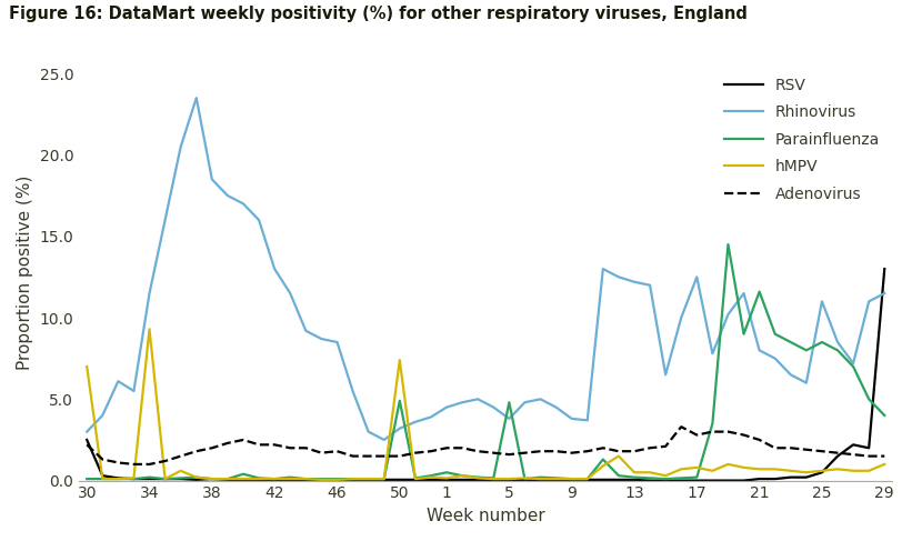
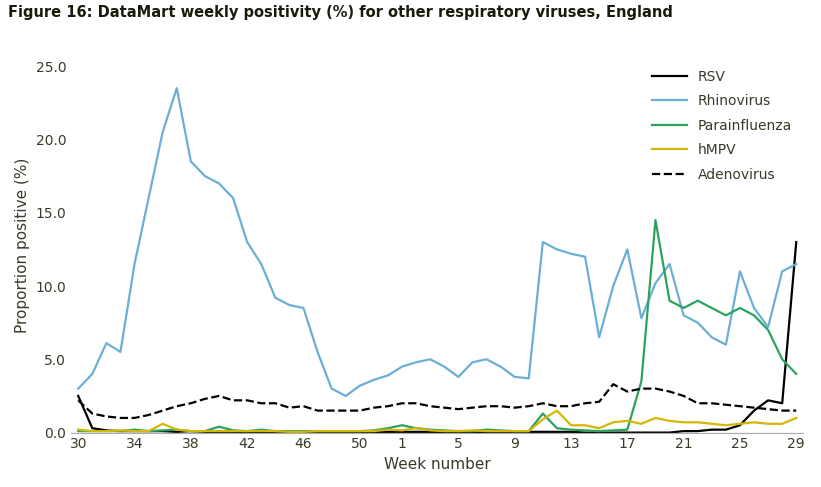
hMPV/30: 7.0 -> 0.2
hMPV/34: 9.3 -> 0.1
Parainfluenza/50: 4.9 -> 0.1
hMPV/50: 7.4 -> 0.1
Parainfluenza/5: 4.8 -> 0.1
Parainfluenza/21: 11.6 -> 8.5
